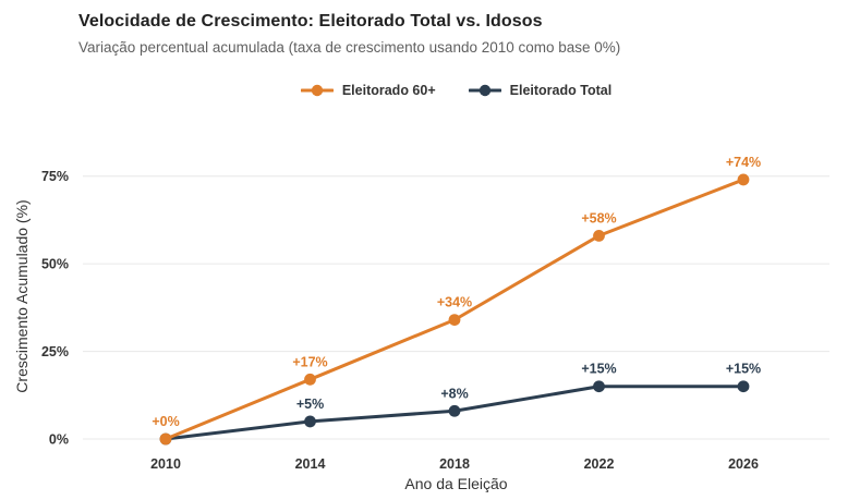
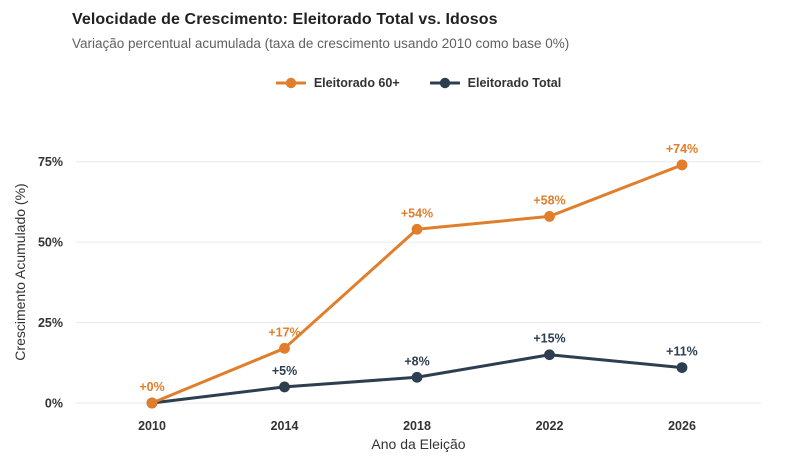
Eleitorado 60+/2018: +34% -> +54%
Eleitorado Total/2026: +15% -> +11%
